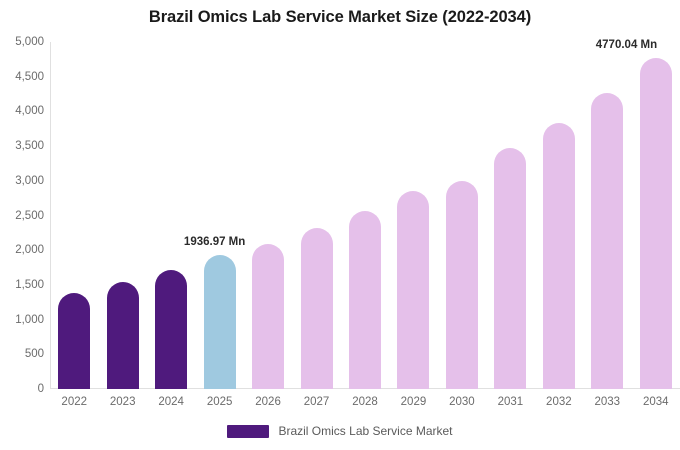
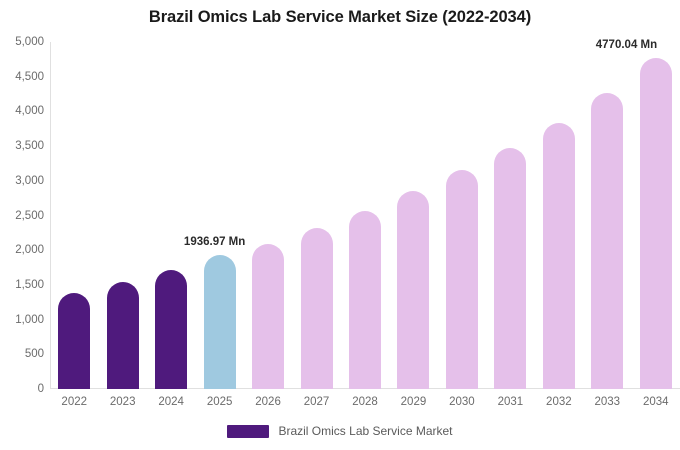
2030: 3000 -> 3200
